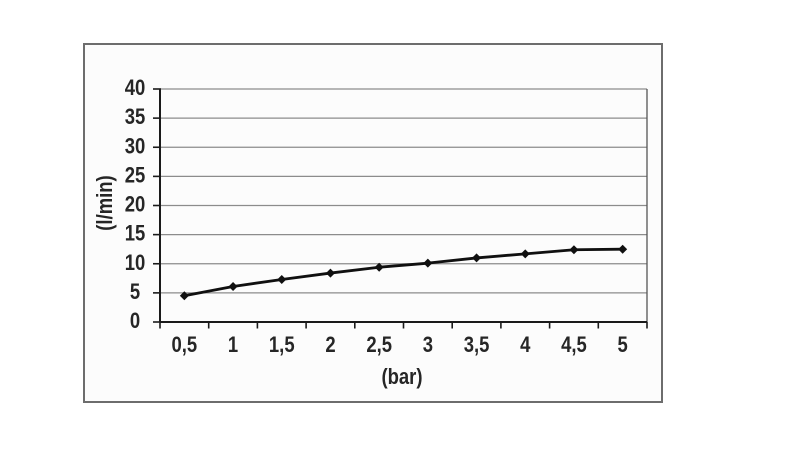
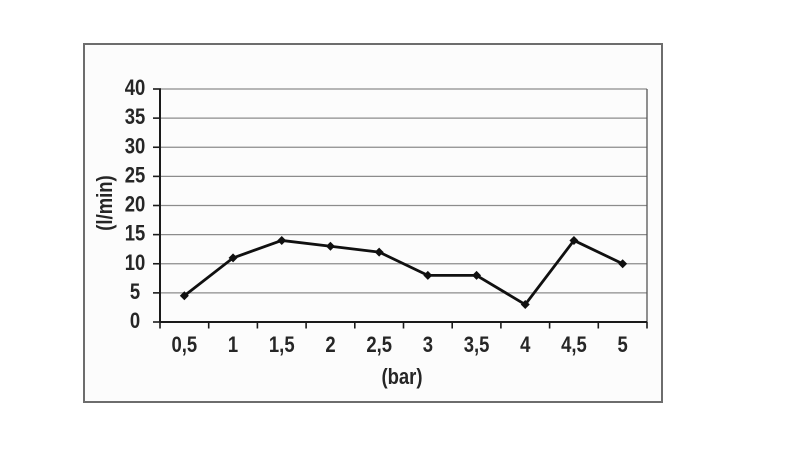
1: 6 -> 11
1,5: 7 -> 14
2: 8 -> 13
2,5: 9 -> 12
3: 10 -> 8
3,5: 11 -> 8
4: 12 -> 3
4,5: 12 -> 14
5: 12 -> 10
